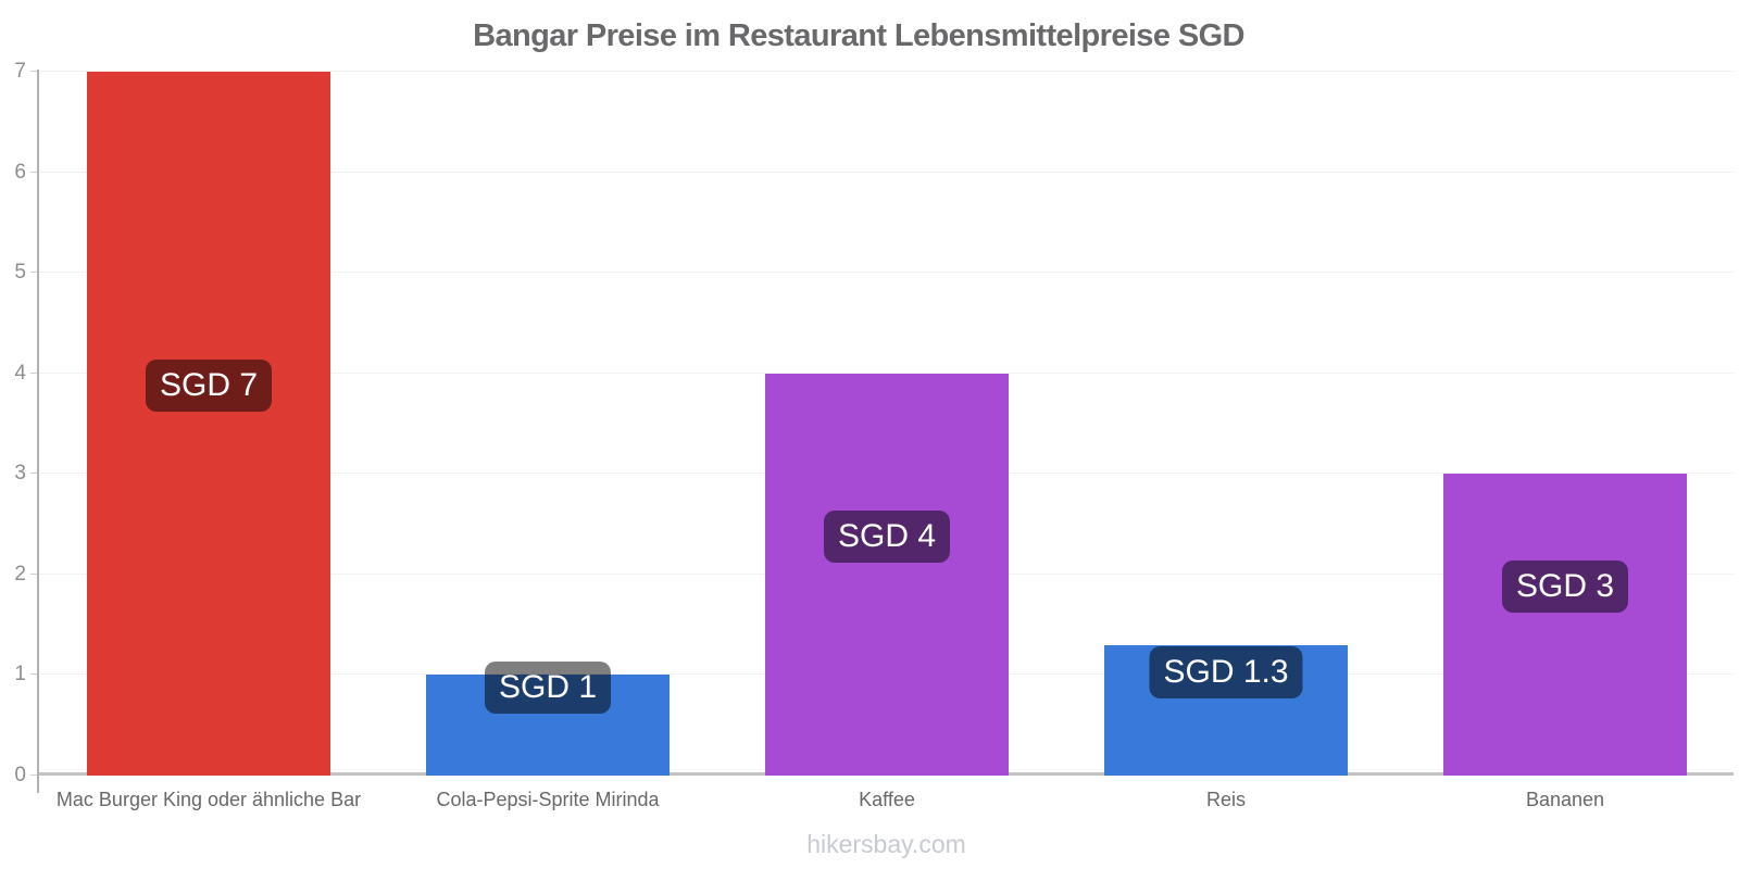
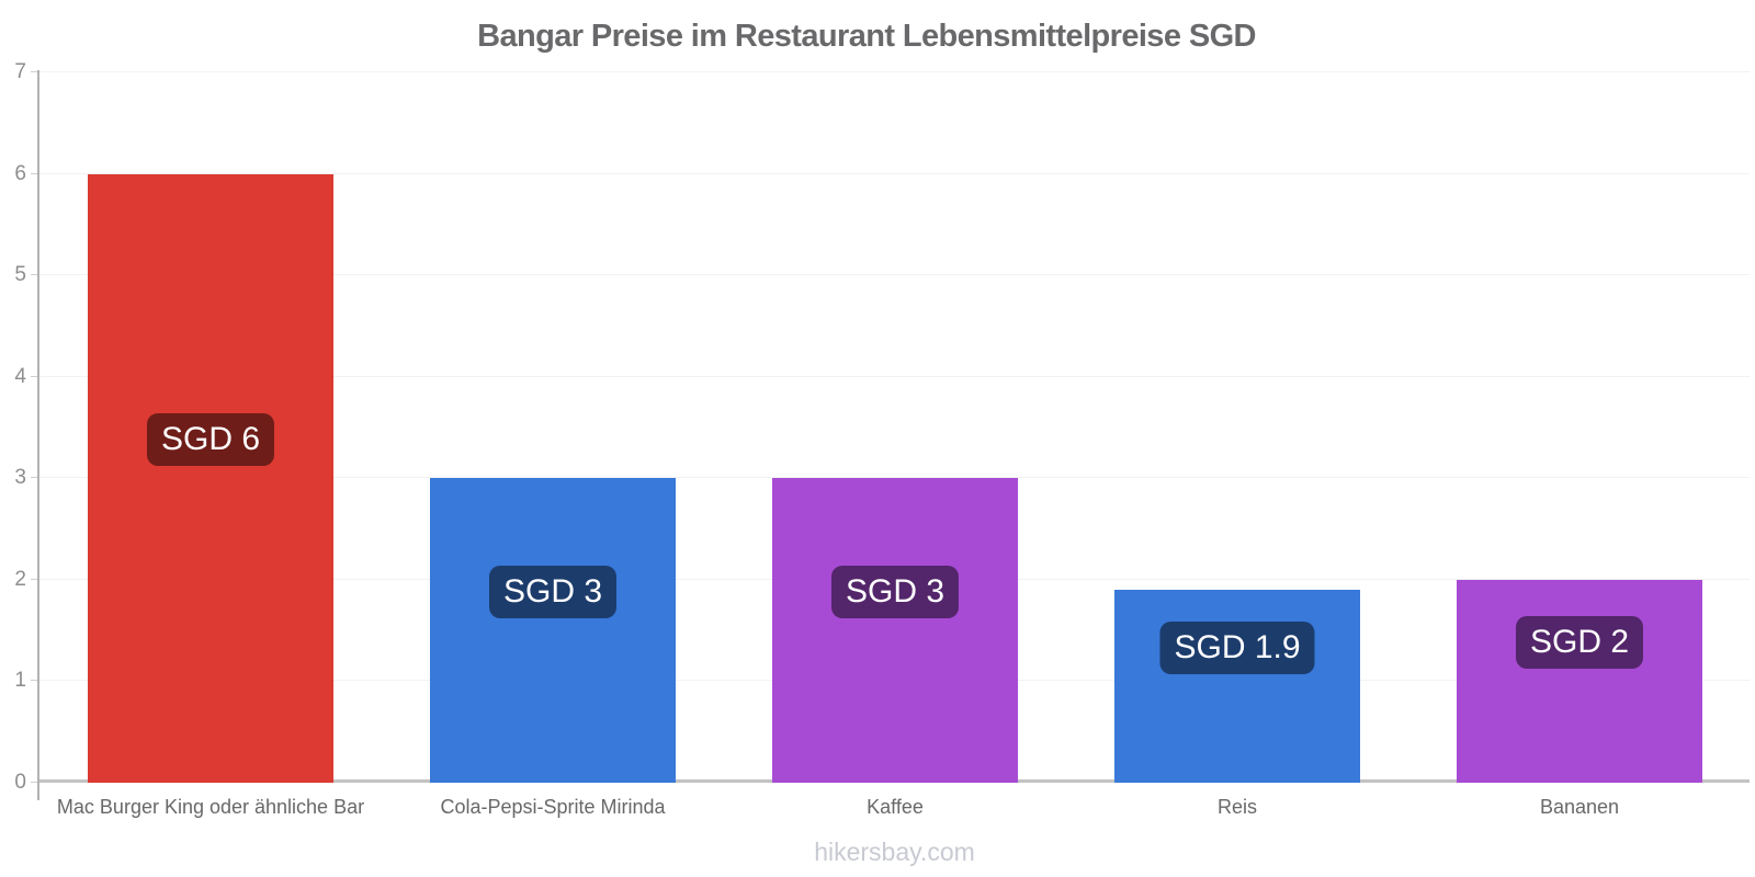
Mac Burger King oder ähnliche Bar: 7 -> 6
Cola-Pepsi-Sprite Mirinda: 1 -> 3
Kaffee: 4 -> 3
Reis: 1.3 -> 1.9
Bananen: 3 -> 2
